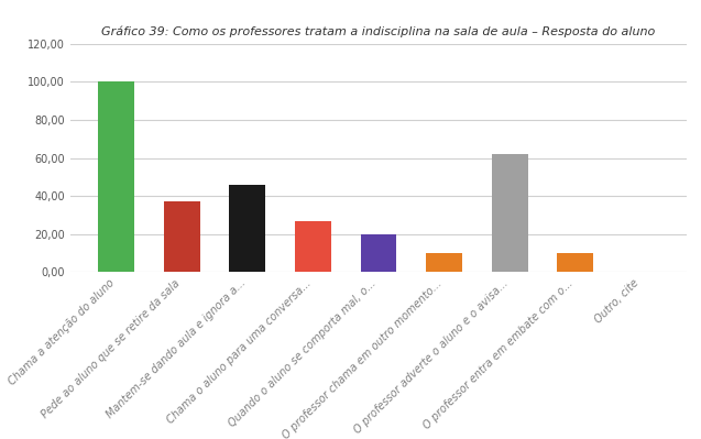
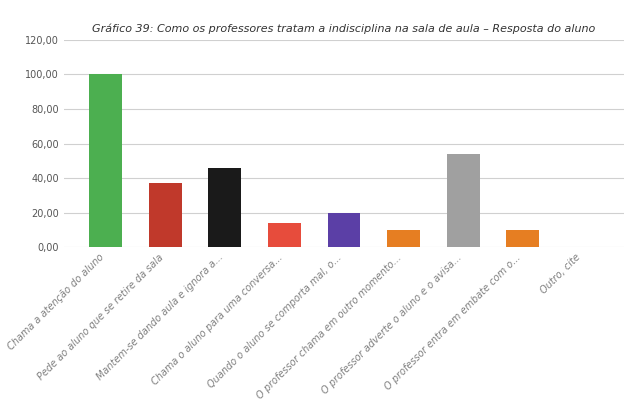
Chama o aluno para uma conversa...: 27 -> 14
O professor adverte o aluno e o avisa...: 62 -> 54
